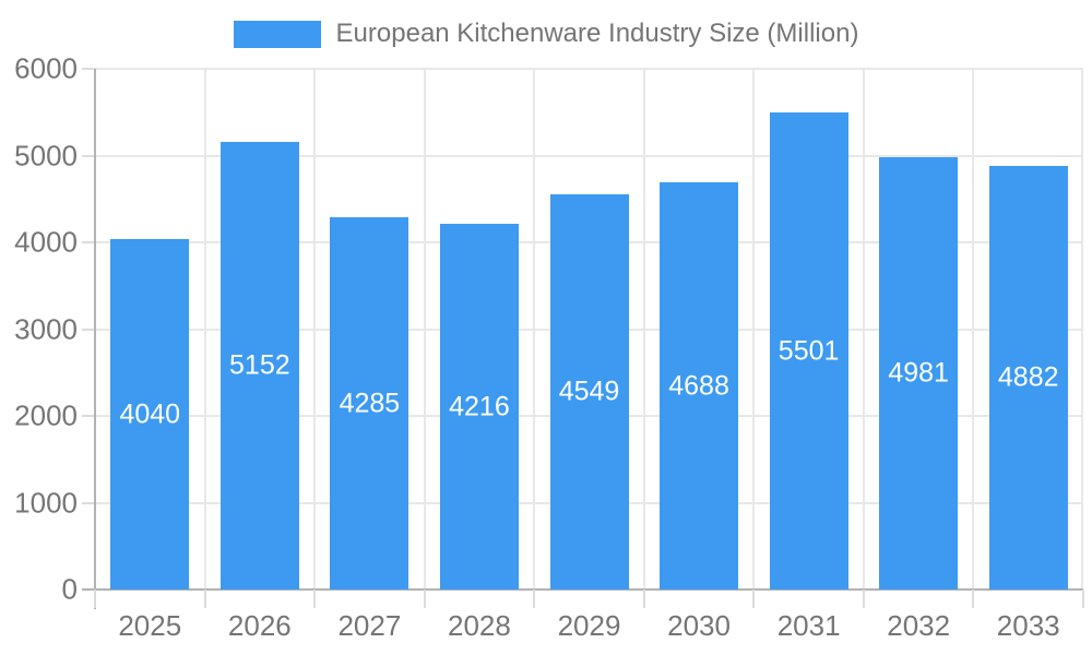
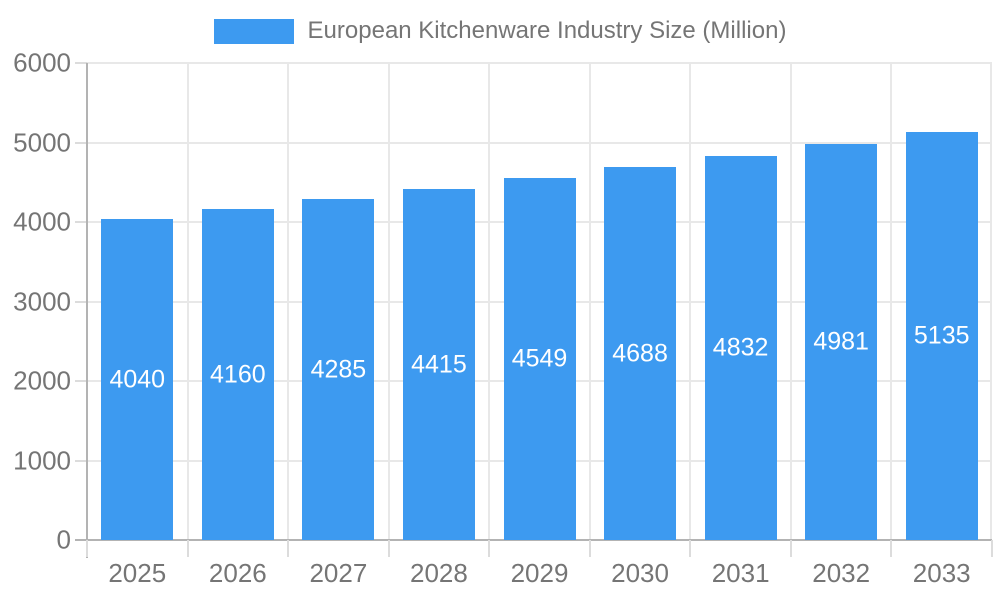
2026: 5152 -> 4160
2028: 4216 -> 4415
2031: 5501 -> 4832
2033: 4882 -> 5135
